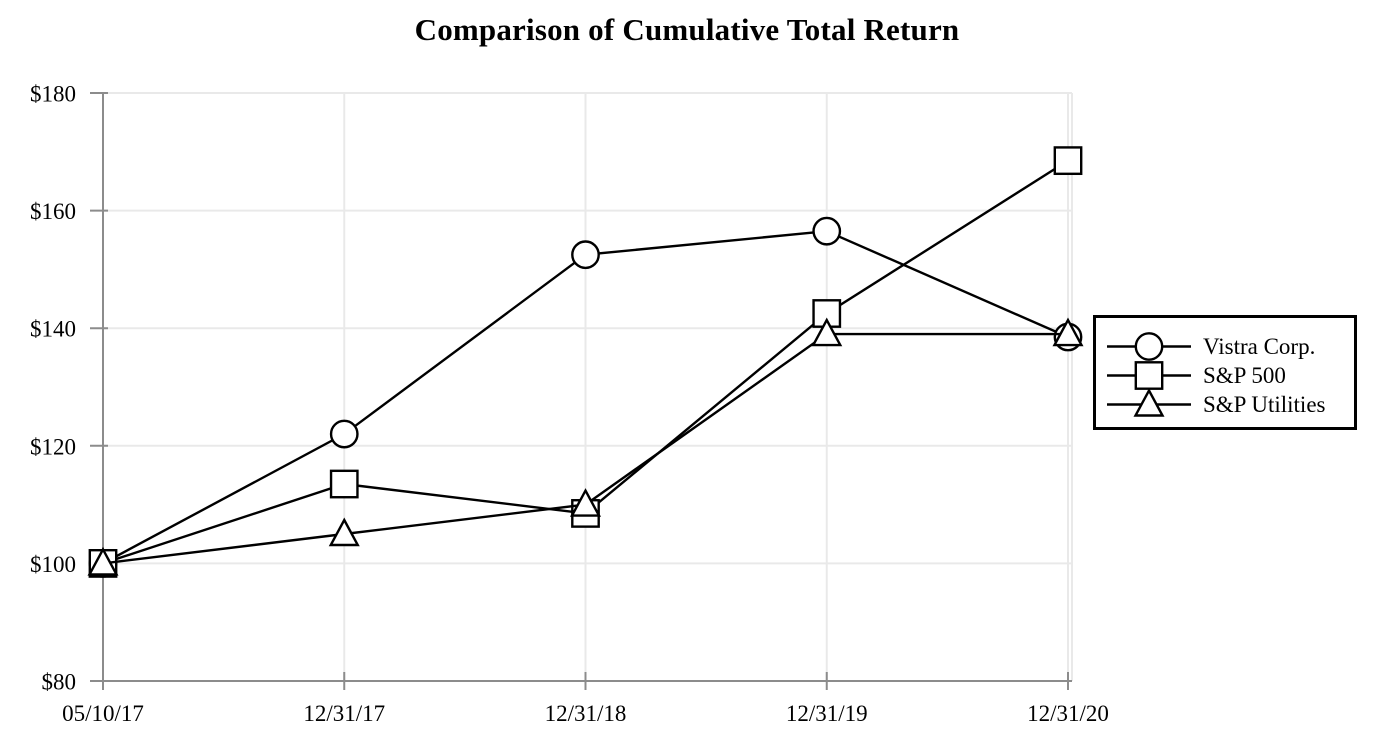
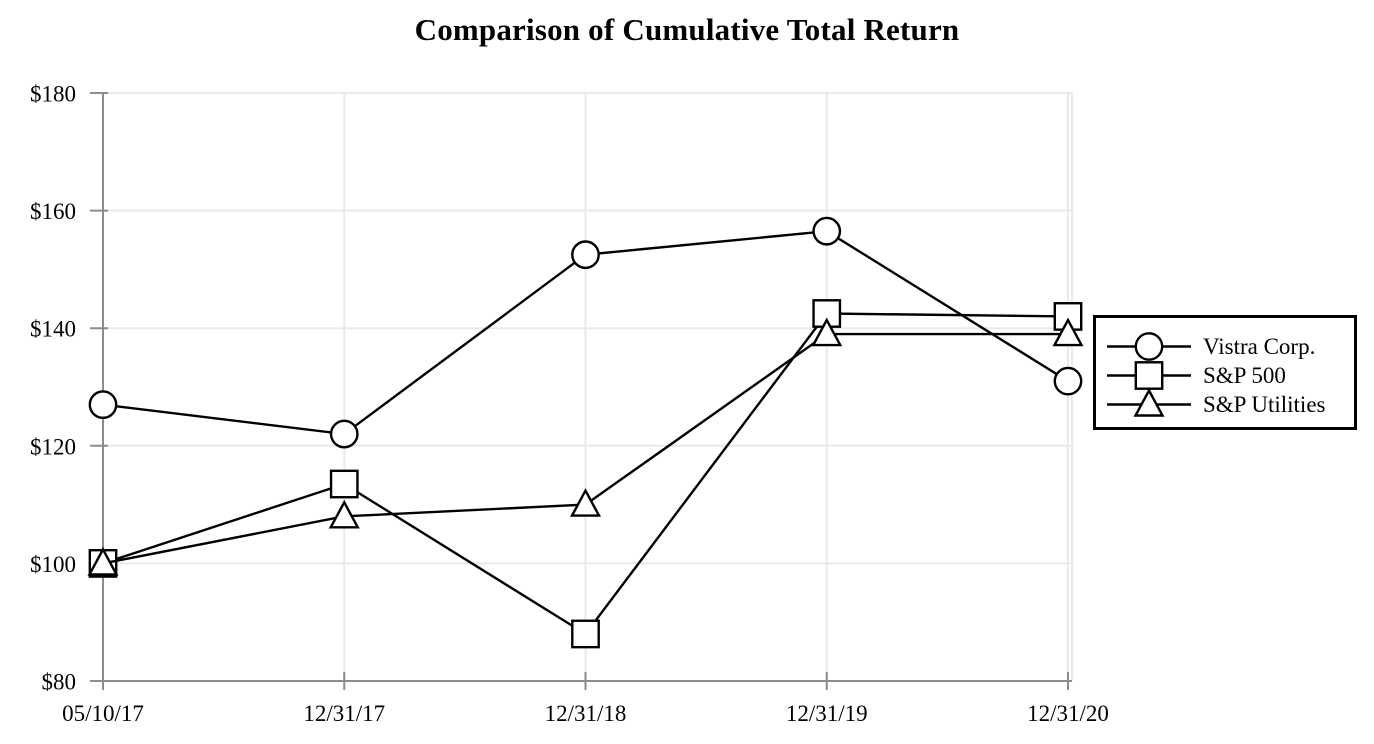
Vistra Corp./05/10/17: $100 -> $127
S&P Utilities/12/31/17: $105 -> $108
S&P 500/12/31/18: $108 -> $88
Vistra Corp./12/31/20: $138 -> $131
S&P 500/12/31/20: $168 -> $142
